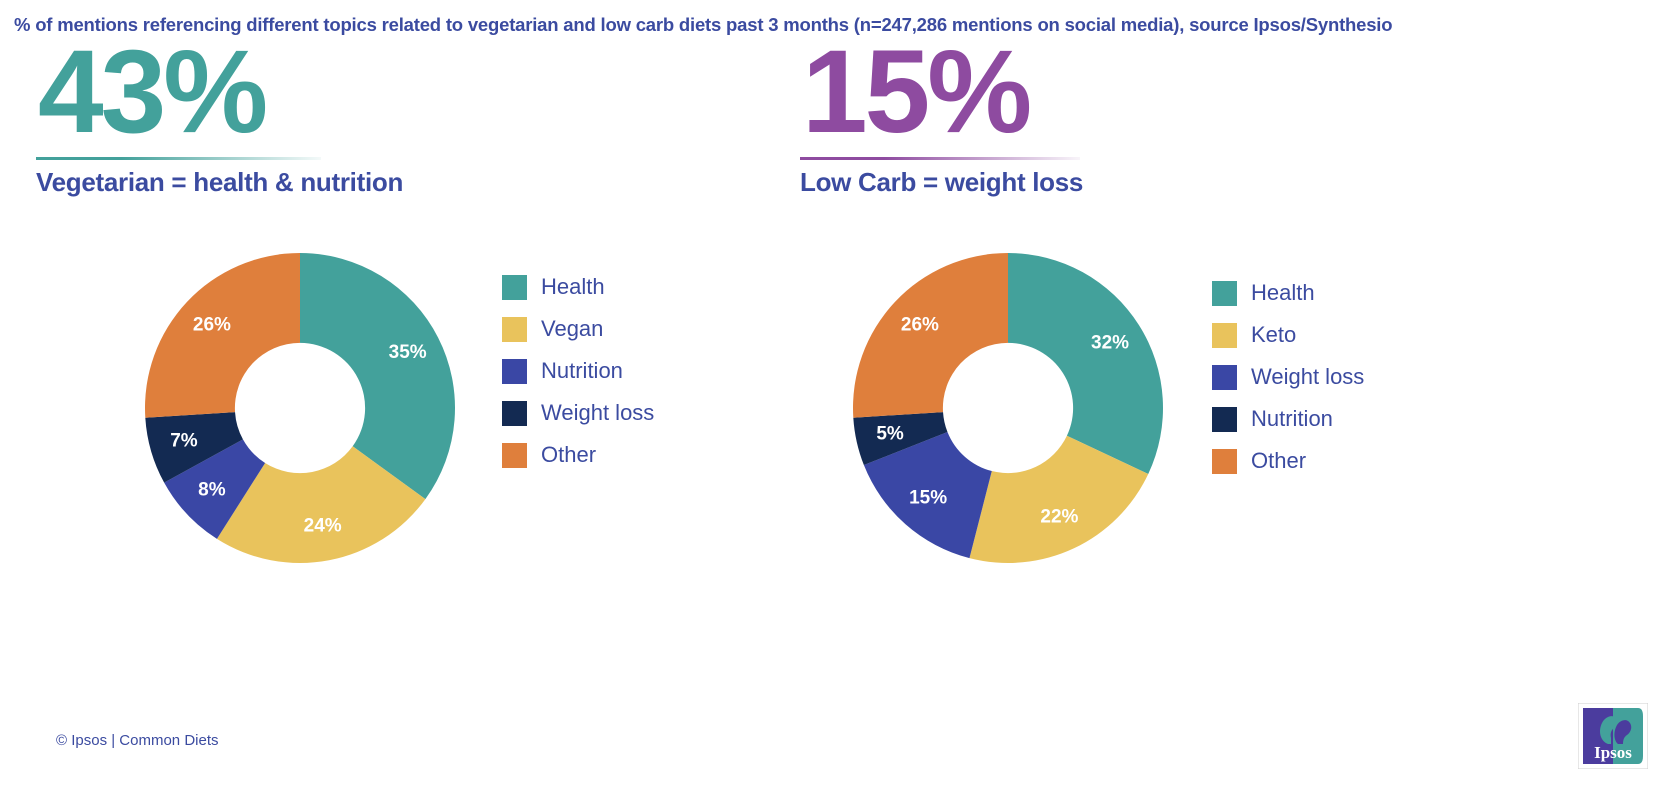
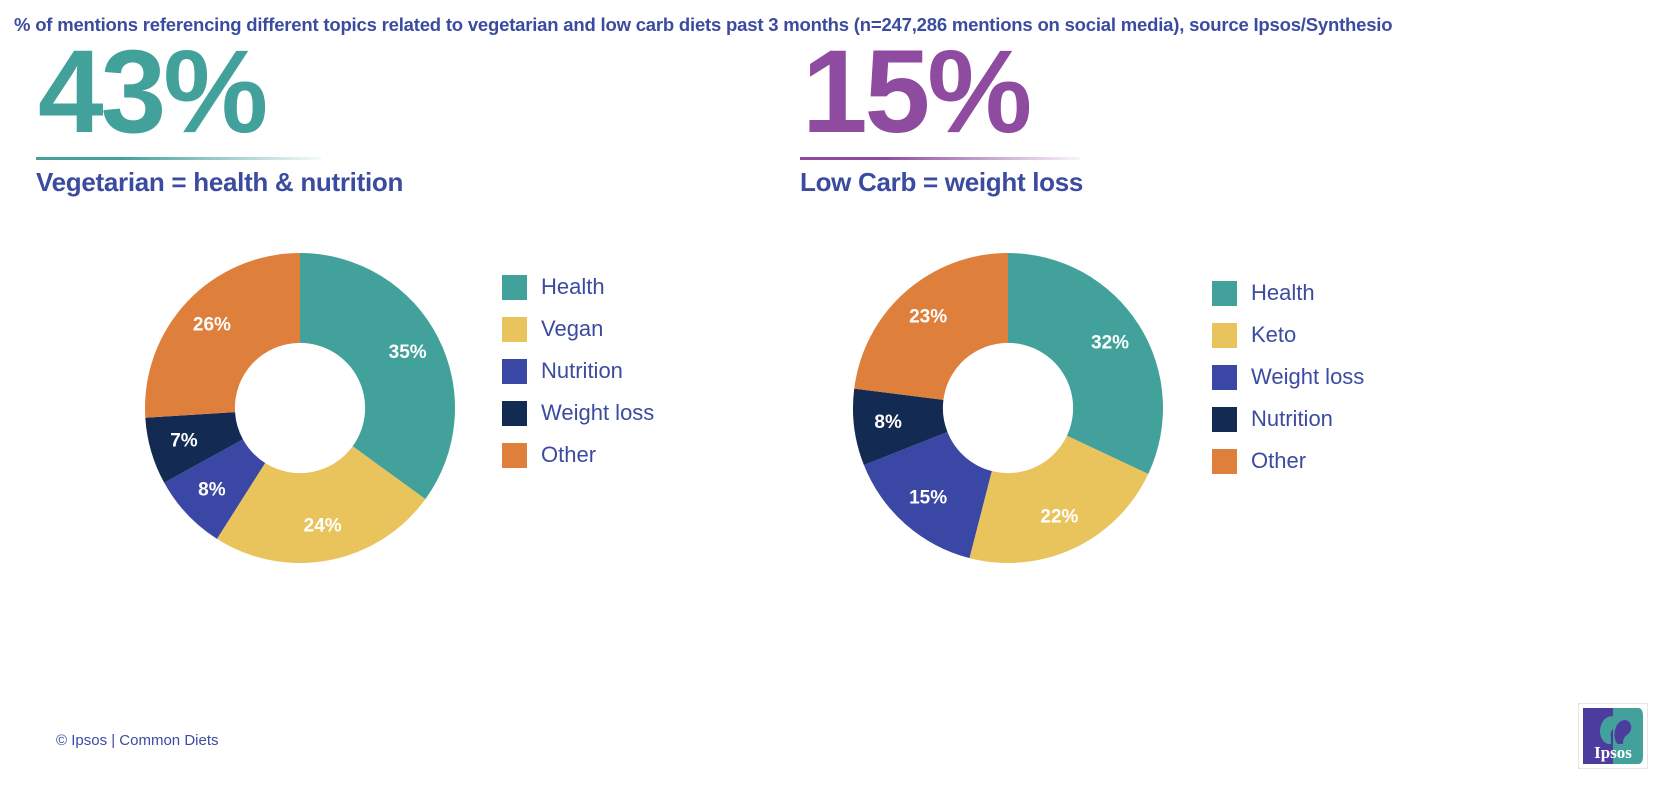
Low Carb = weight loss/Nutrition: 5% -> 8%
Low Carb = weight loss/Other: 26% -> 23%
